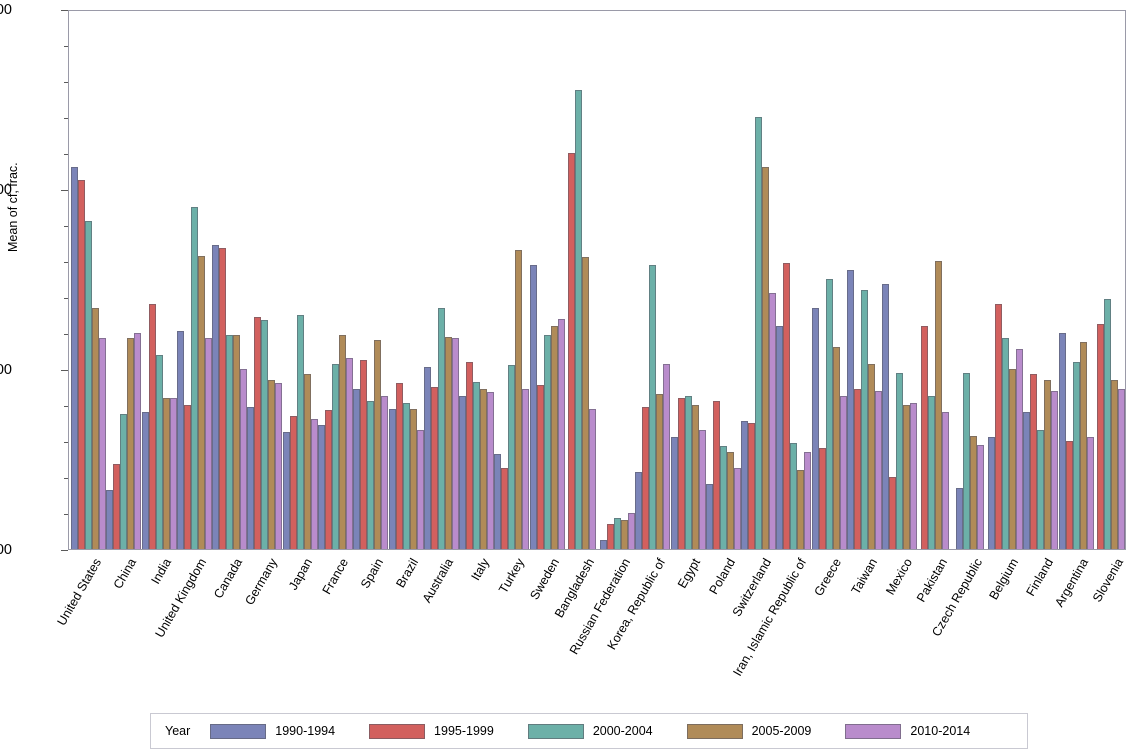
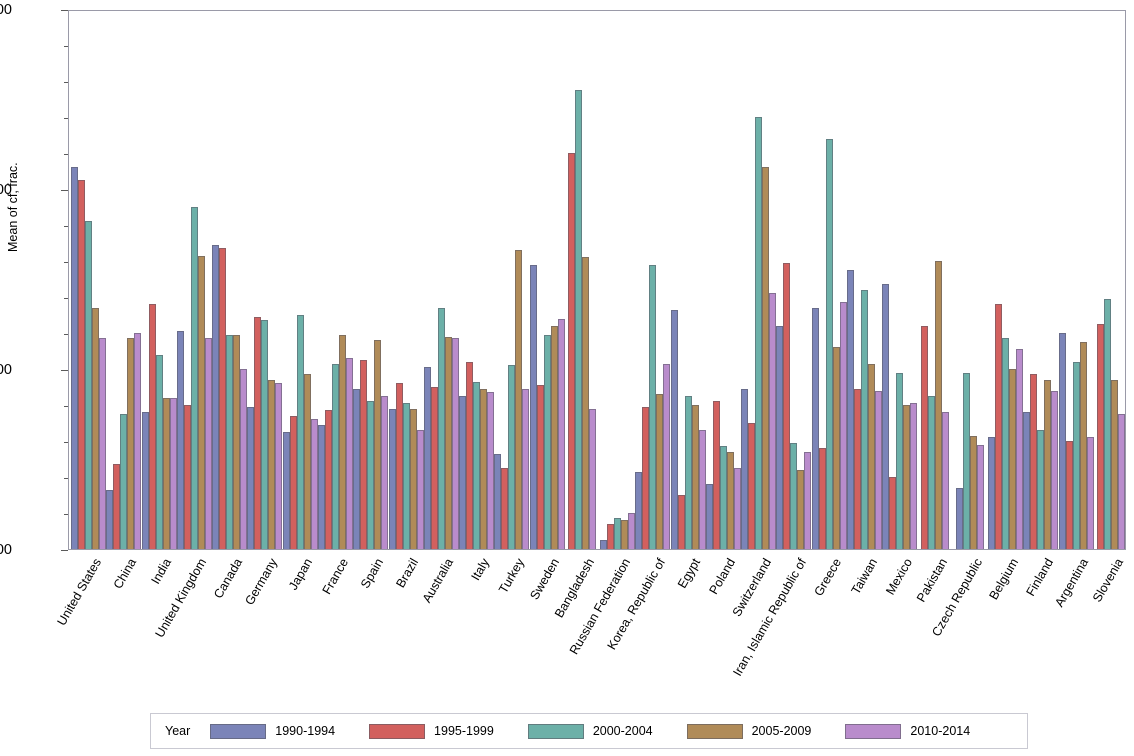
1990-1994/Egypt: 0.62 -> 1.33
1995-1999/Egypt: 0.84 -> 0.30
1990-1994/Switzerland: 0.71 -> 0.89
2000-2004/Greece: 1.50 -> 2.28
2010-2014/Greece: 0.85 -> 1.37
2010-2014/Slovenia: 0.89 -> 0.75
